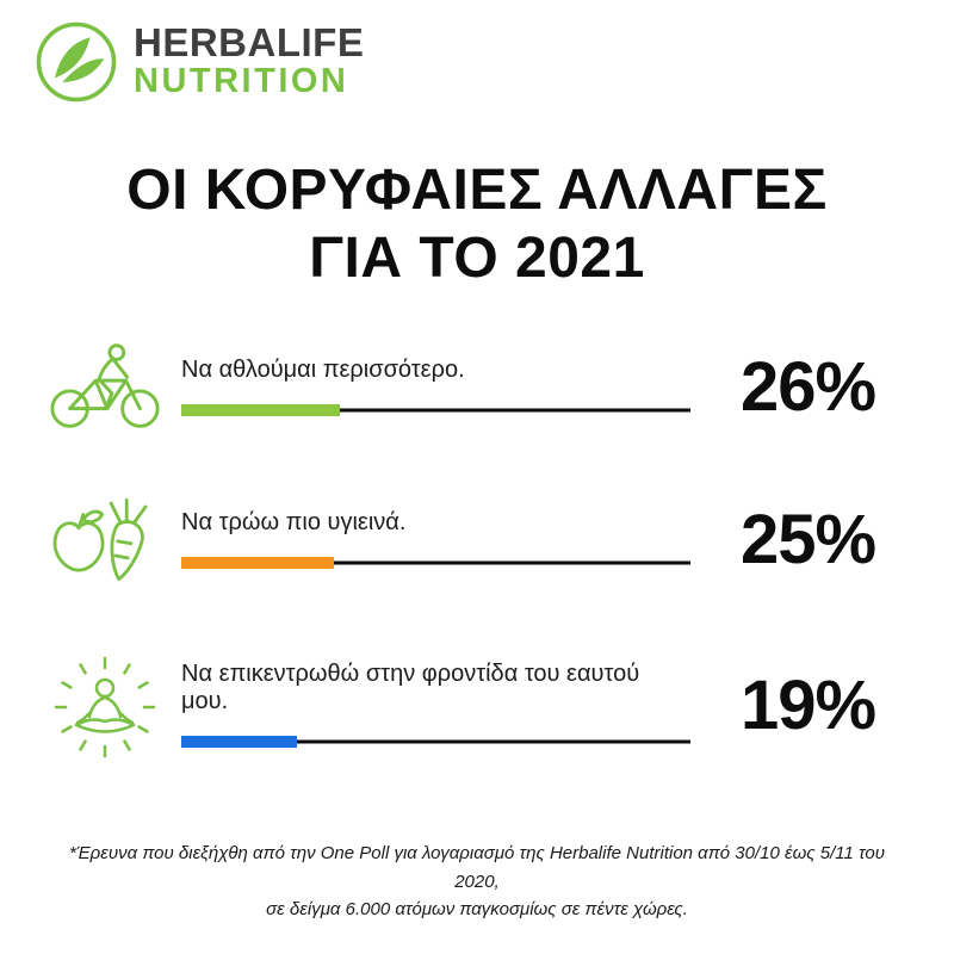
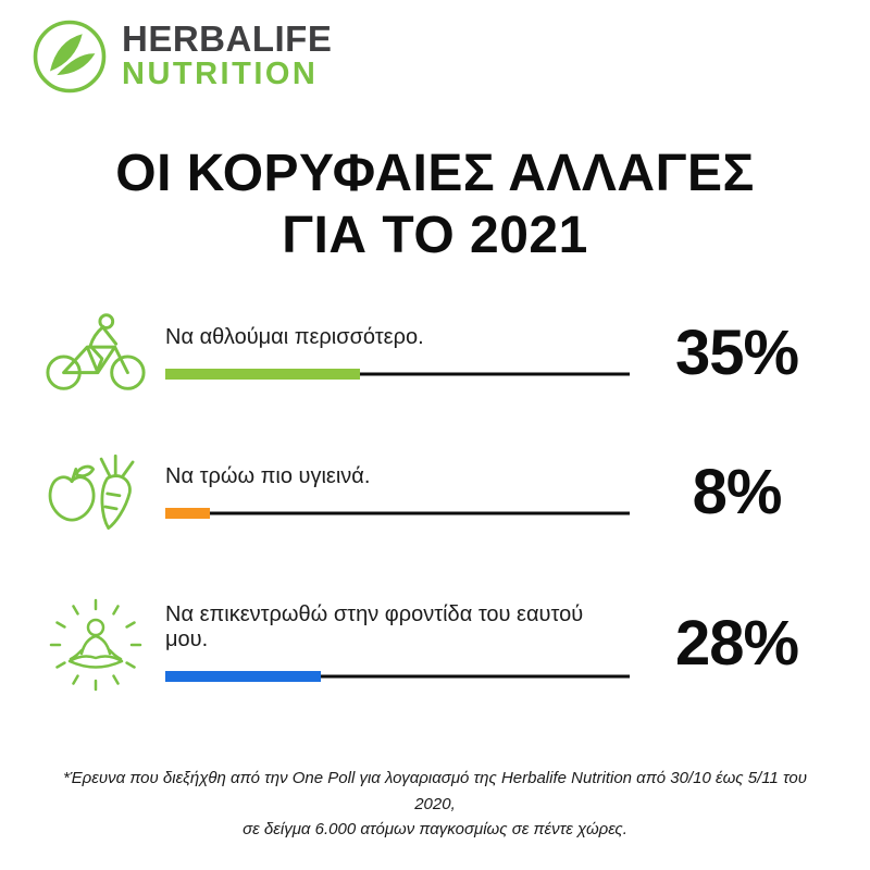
Να αθλούμαι περισσότερο.: 26% -> 35%
Να τρώω πιο υγιεινά.: 25% -> 8%
Να επικεντρωθώ στην φροντίδα του εαυτού μου.: 19% -> 28%
